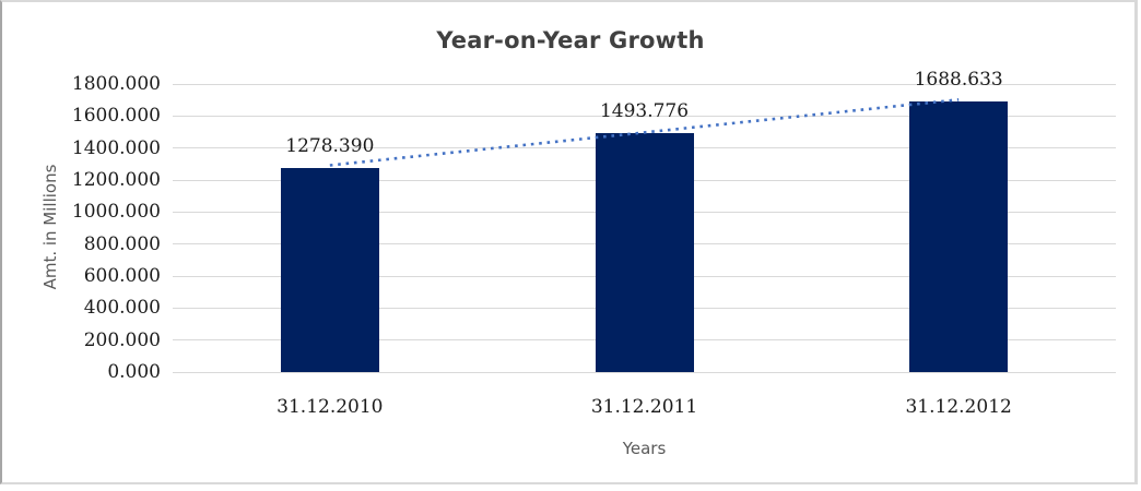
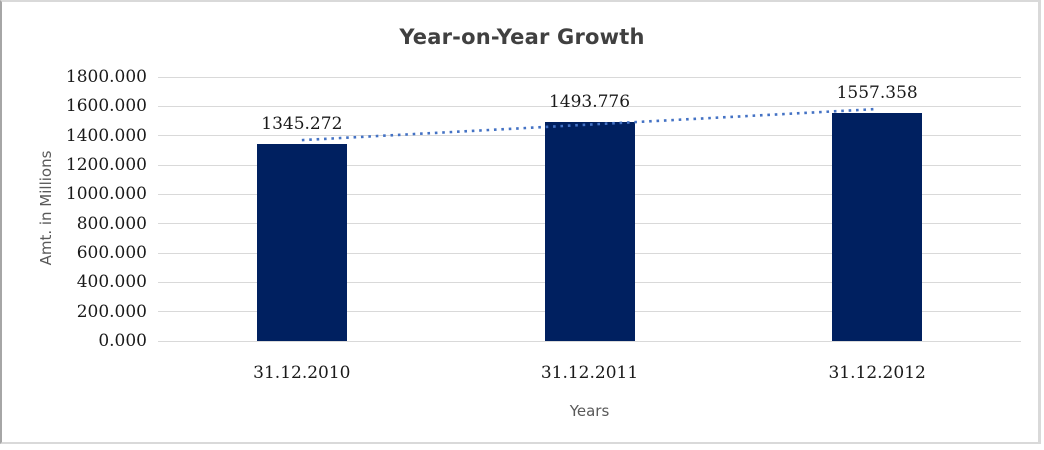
31.12.2010: 1278.390 -> 1345.272
31.12.2012: 1688.633 -> 1557.358
